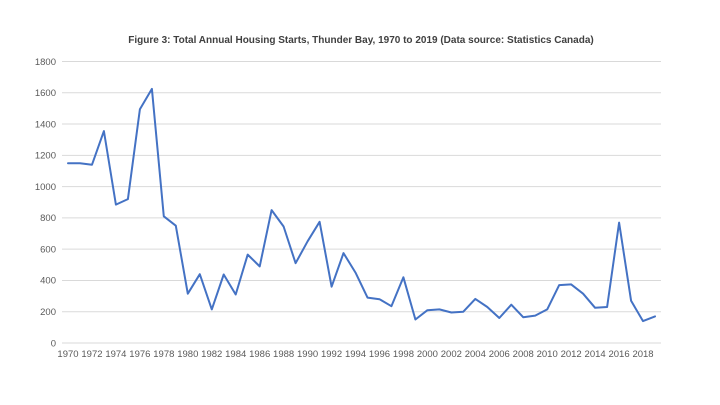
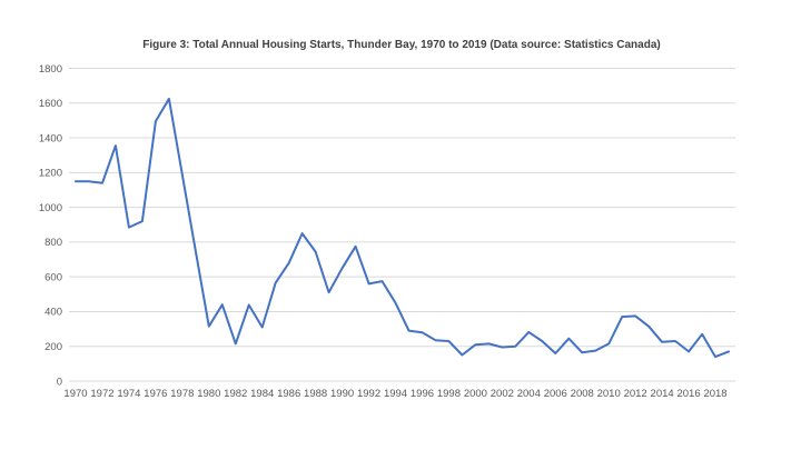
1978: 810 -> 1190
1986: 490 -> 680
1992: 360 -> 560
1998: 420 -> 230
2016: 770 -> 170
